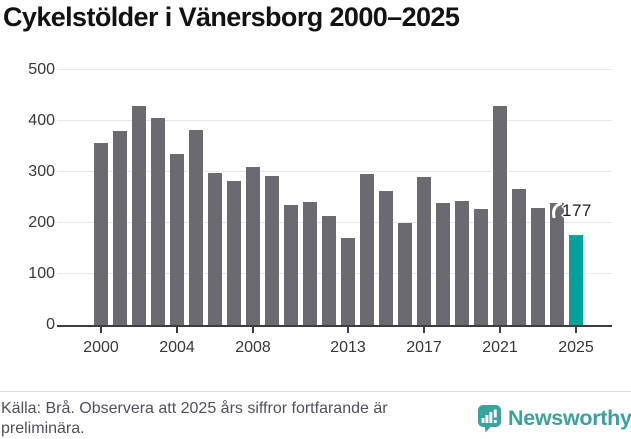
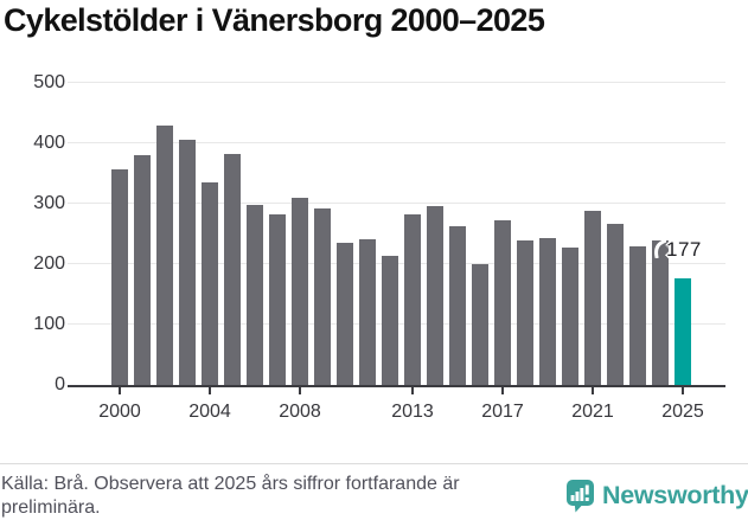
2013: 170 -> 280
2017: 290 -> 270
2021: 430 -> 290
